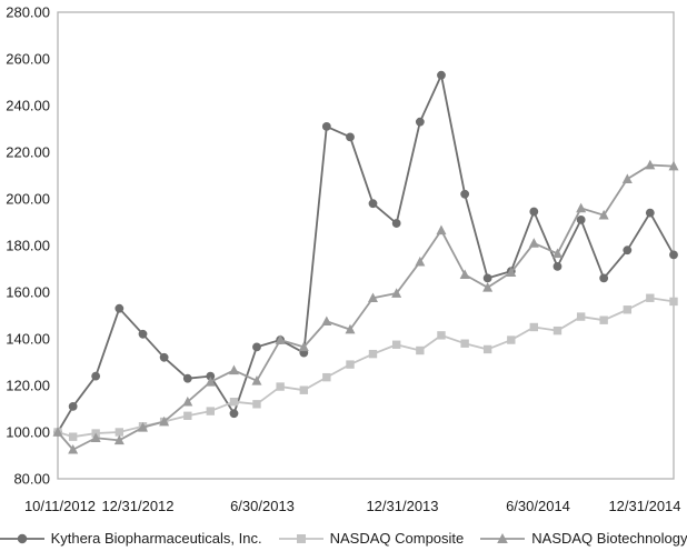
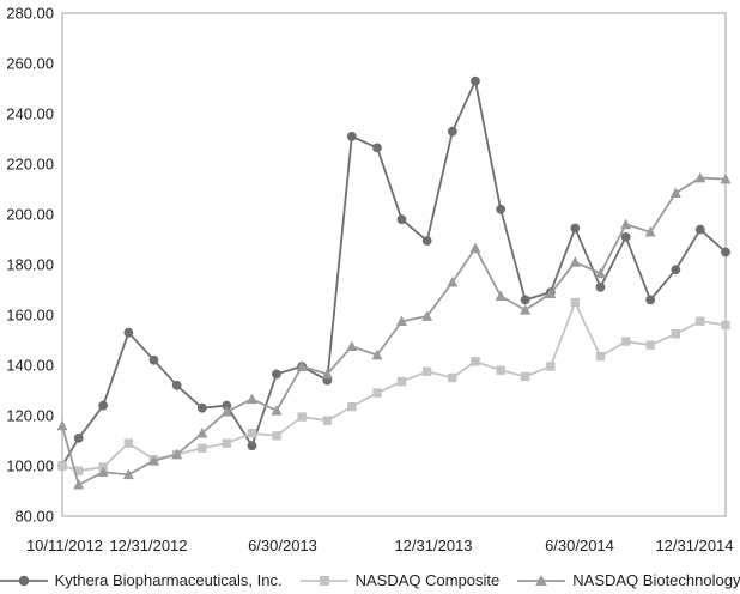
NASDAQ Biotechnology/10/11/2012: 100 -> 116
NASDAQ Composite/12/31/2012: 100 -> 109
NASDAQ Composite/6/30/2014: 145 -> 165
Kythera Biopharmaceuticals, Inc./12/31/2014: 176 -> 185
